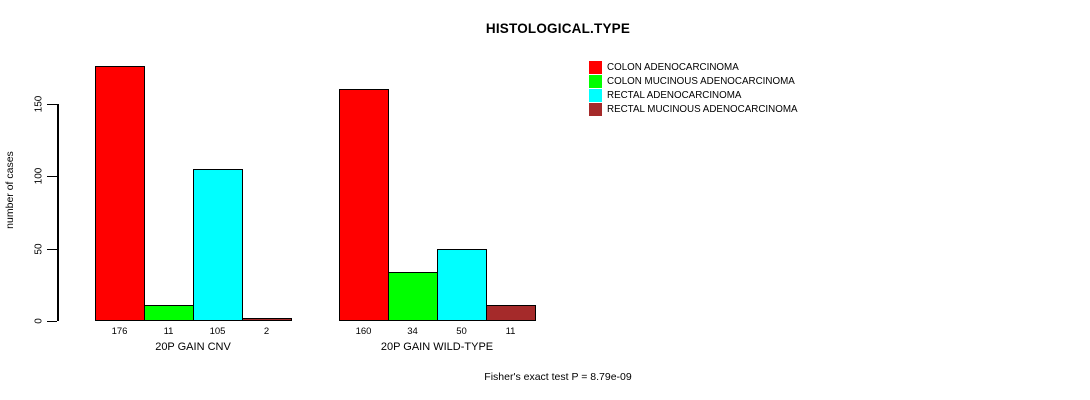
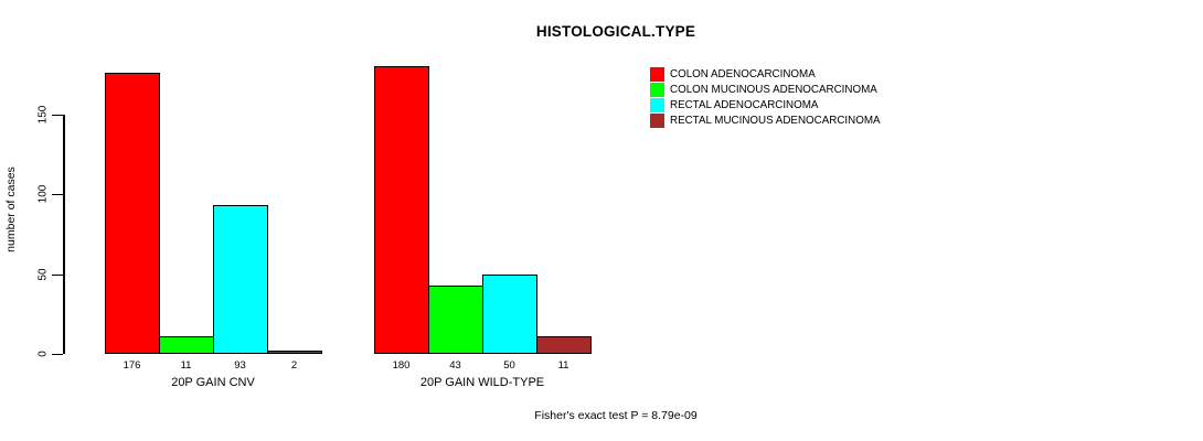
RECTAL ADENOCARCINOMA/20P GAIN CNV: 105 -> 93
COLON ADENOCARCINOMA/20P GAIN WILD-TYPE: 160 -> 180
COLON MUCINOUS ADENOCARCINOMA/20P GAIN WILD-TYPE: 34 -> 43
